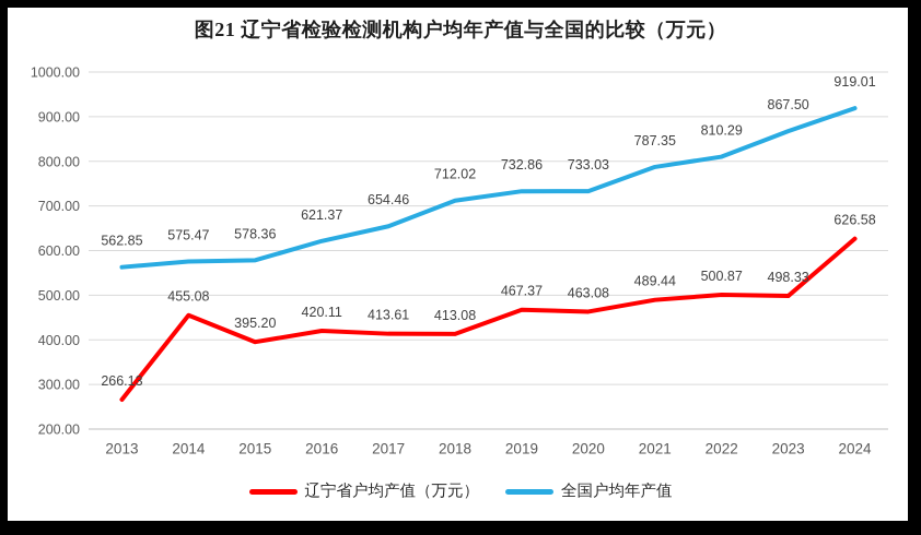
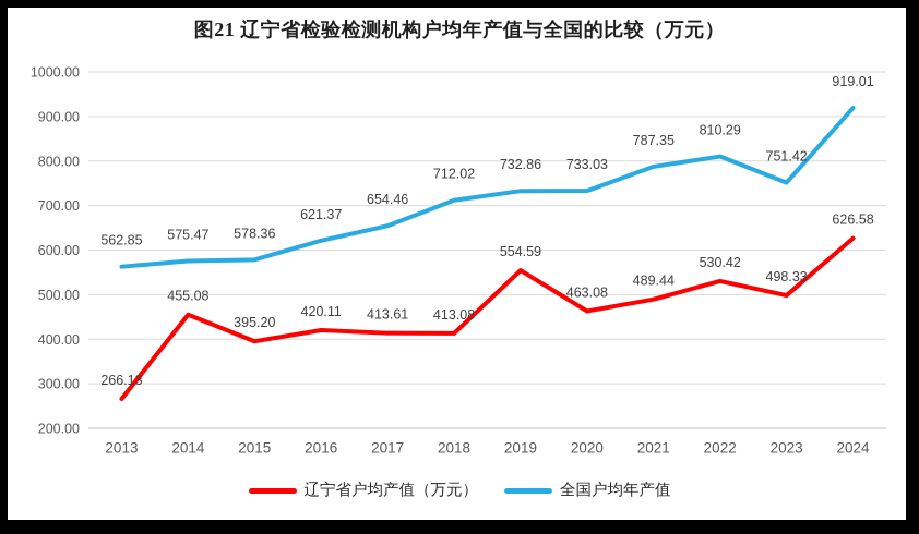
辽宁省户均产值（万元）/2019: 467.37 -> 554.59
辽宁省户均产值（万元）/2022: 500.87 -> 530.42
全国户均年产值/2023: 867.50 -> 751.42
